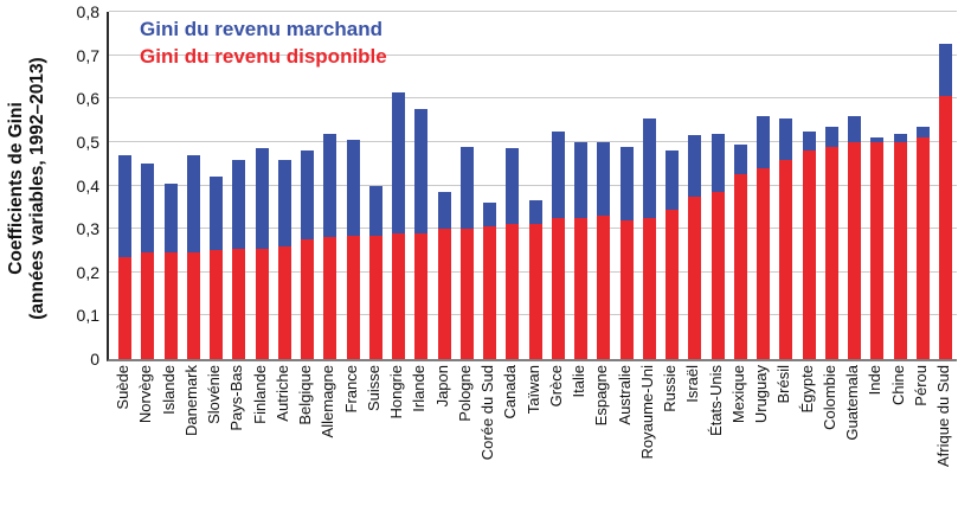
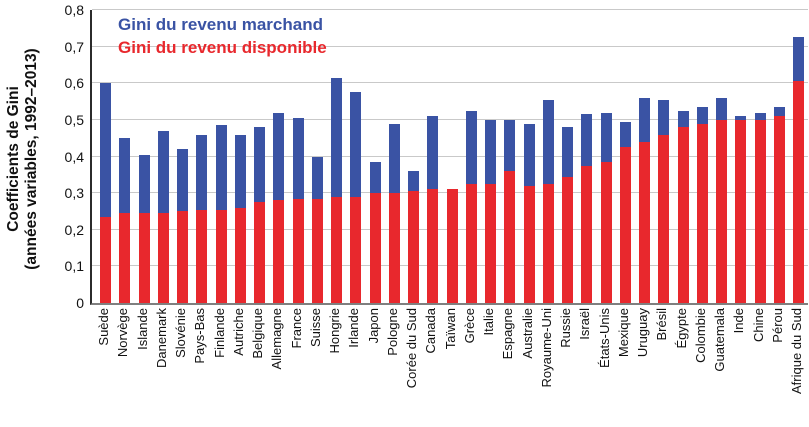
Gini du revenu marchand/Suède: 0,47 -> 0,60
Gini du revenu marchand/Canada: 0,48 -> 0,51
Gini du revenu marchand/Taïwan: 0,36 -> 0,22
Gini du revenu disponible/Espagne: 0,33 -> 0,36
